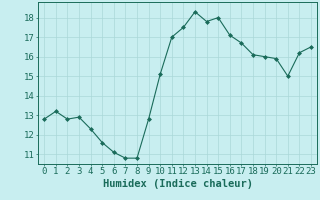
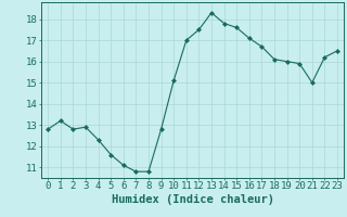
15: 18.0 -> 17.6
